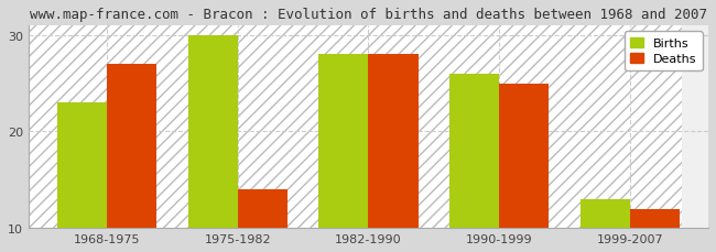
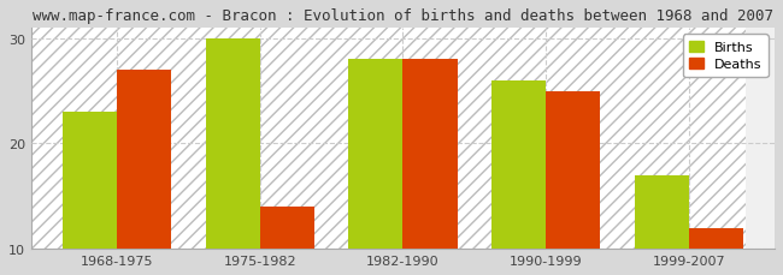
Births/1999-2007: 13 -> 17
